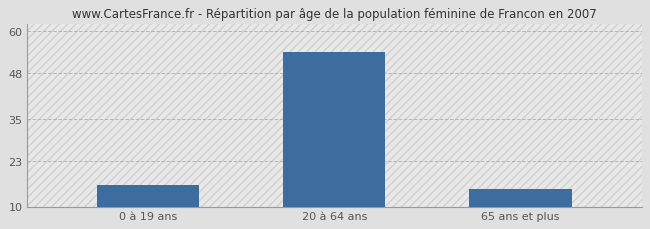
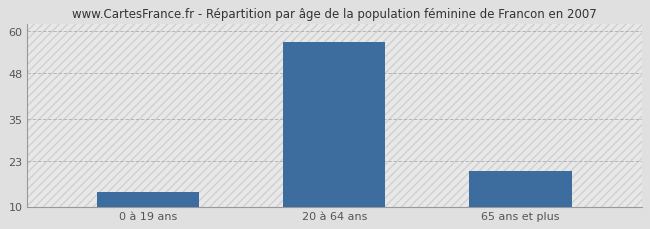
0 à 19 ans: 16 -> 14
20 à 64 ans: 54 -> 57
65 ans et plus: 15 -> 20
